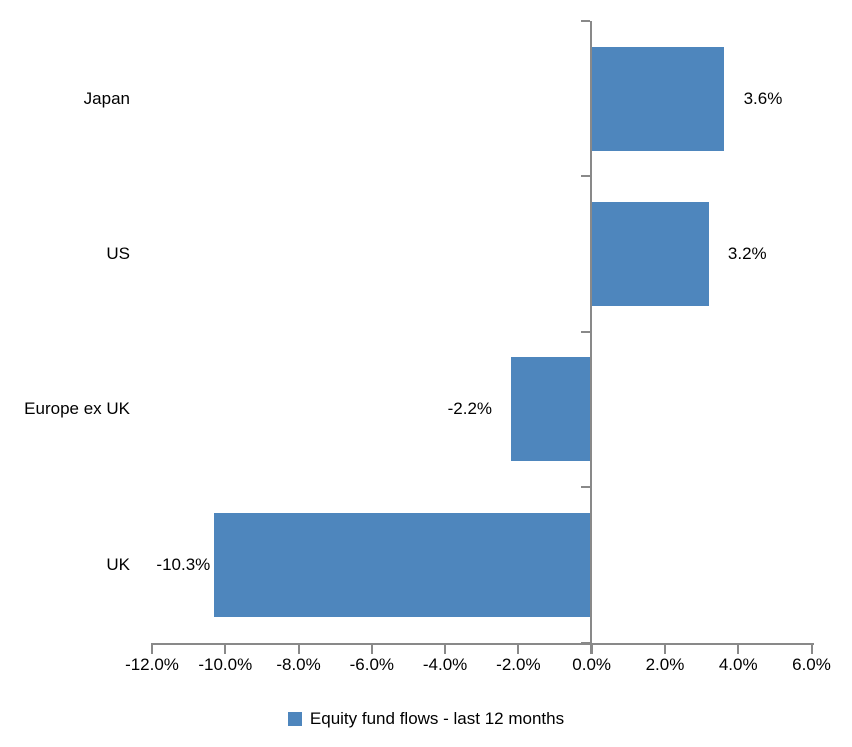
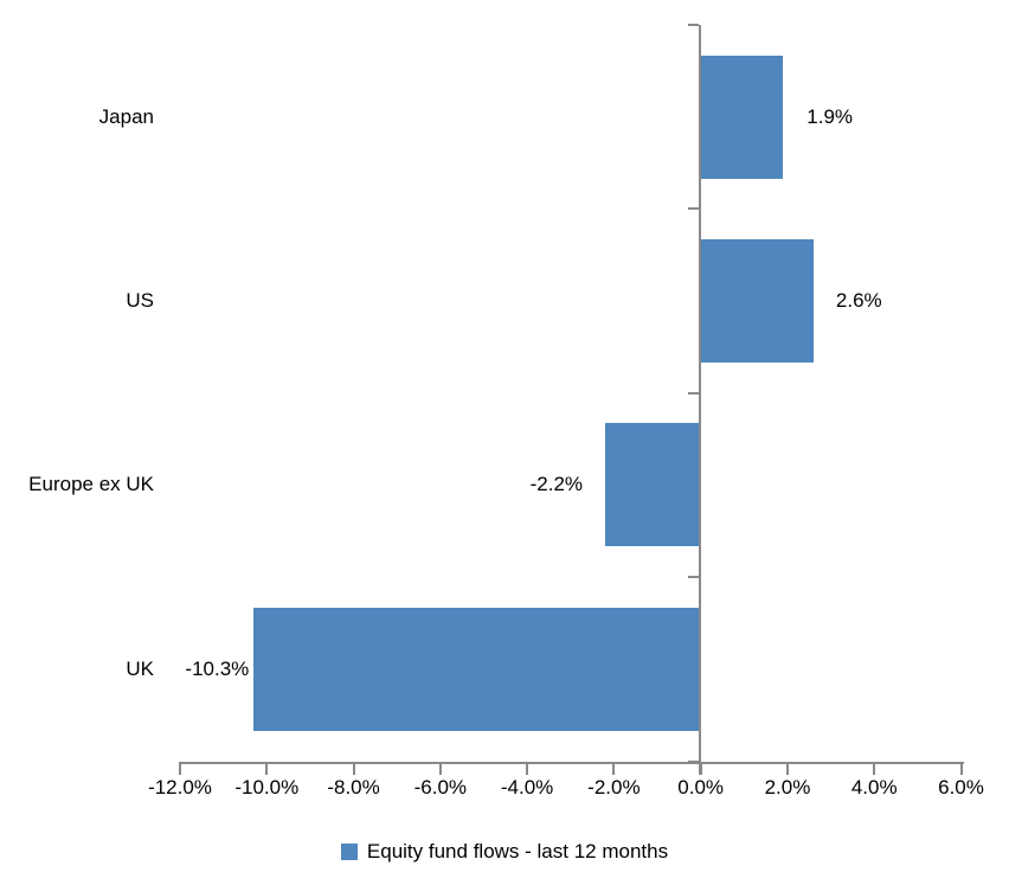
Japan: 3.6% -> 1.9%
US: 3.2% -> 2.6%
